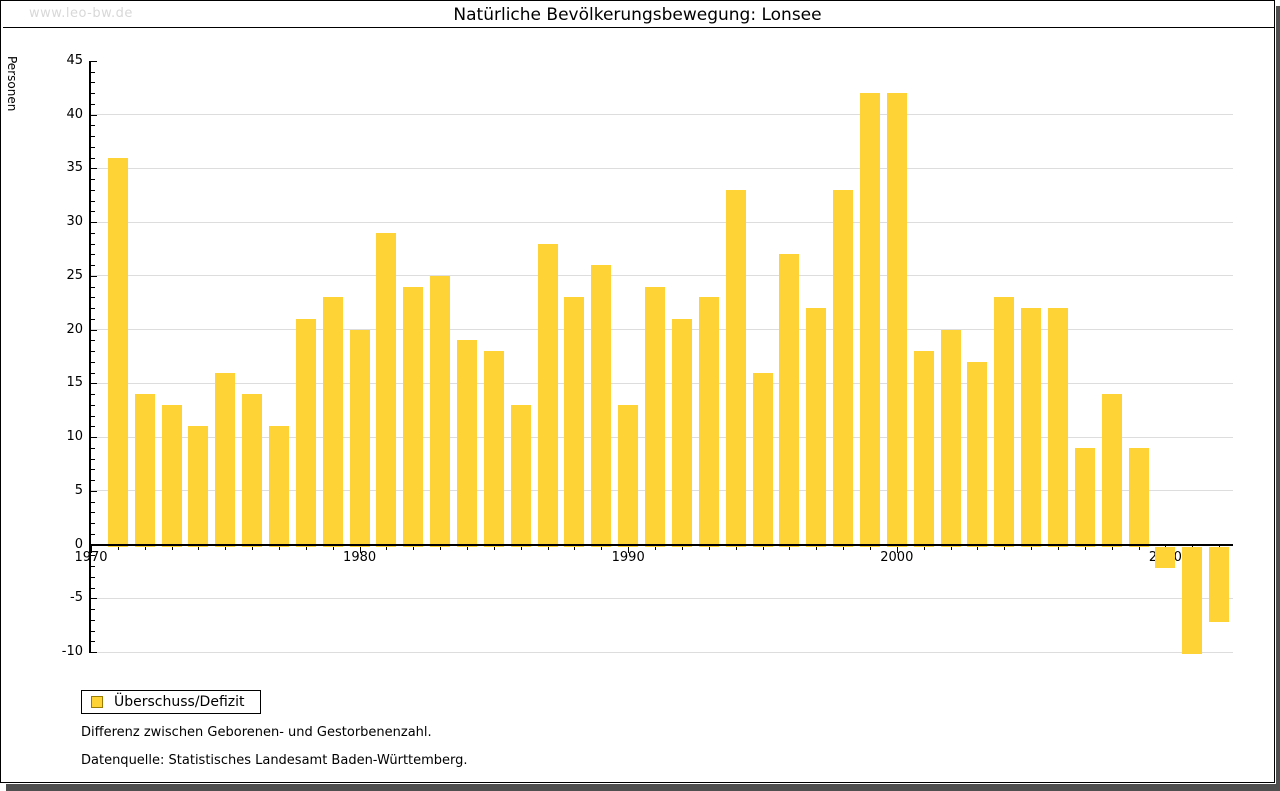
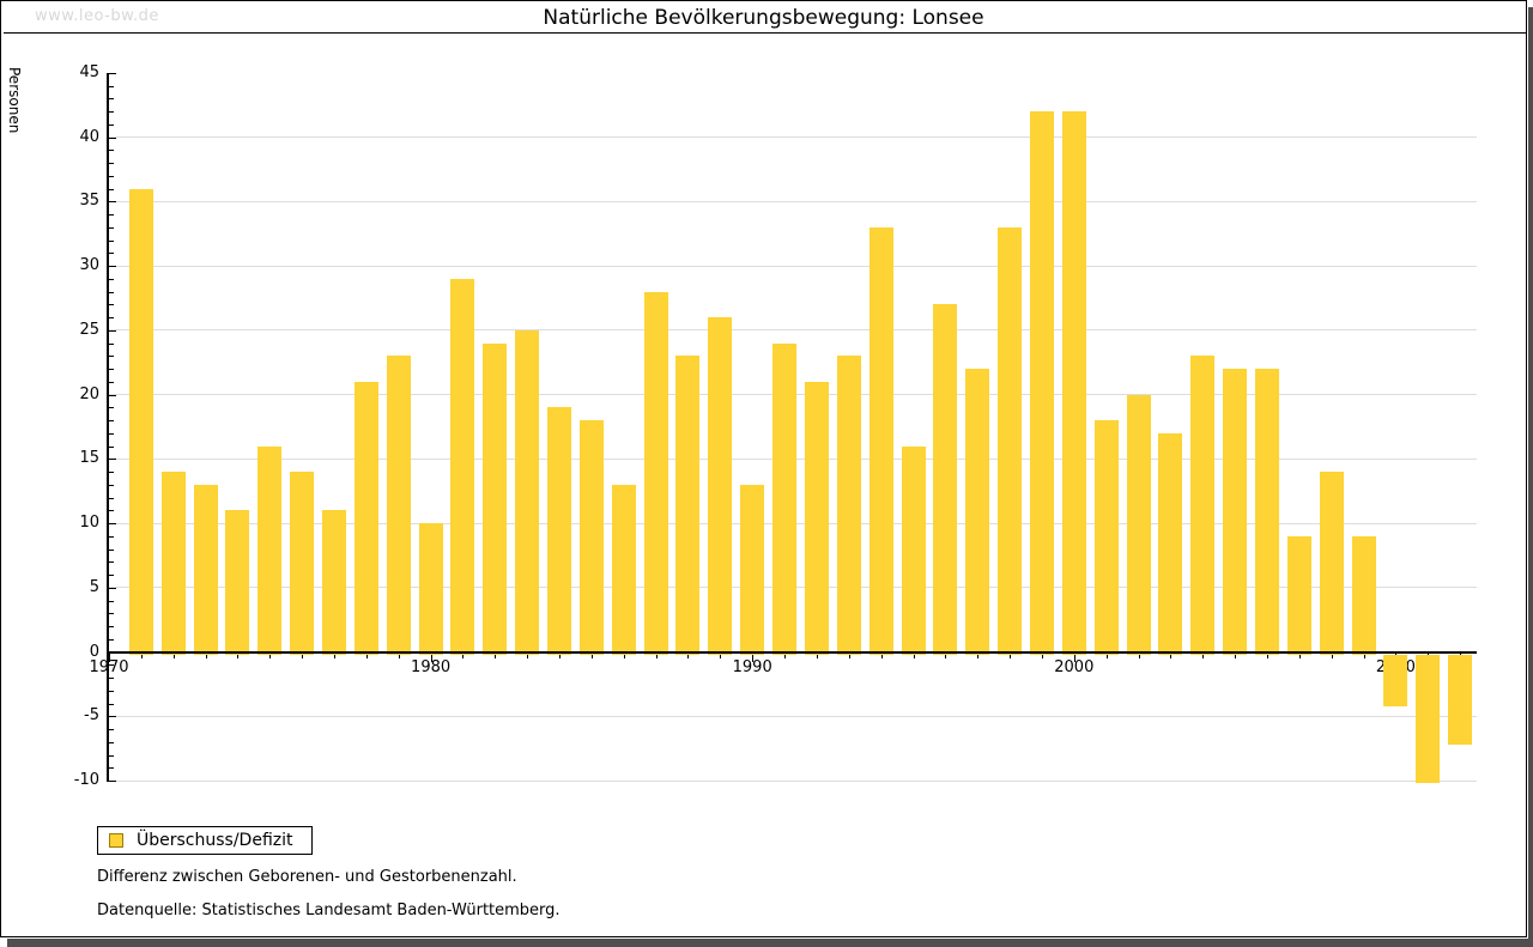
1980: 20 -> 10
2010: -2 -> -4
